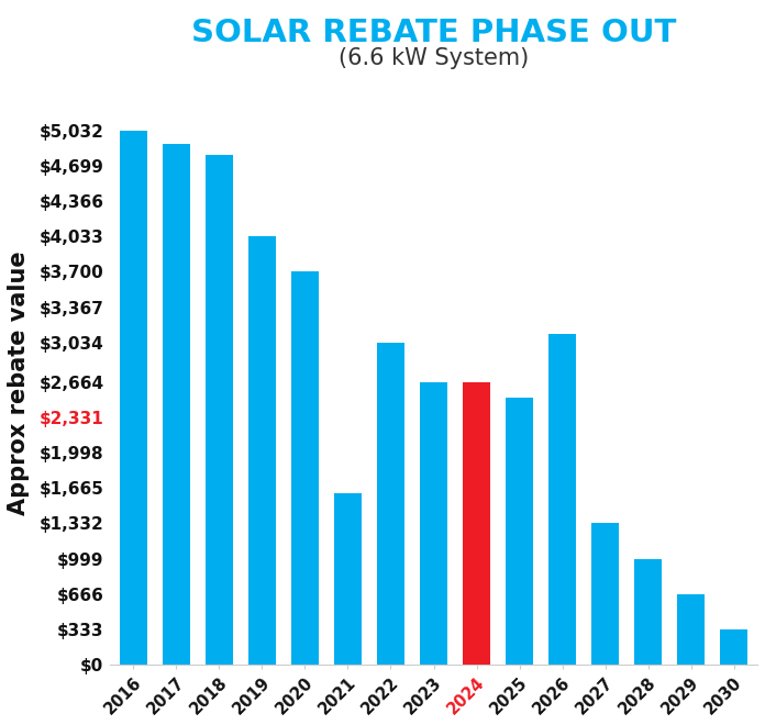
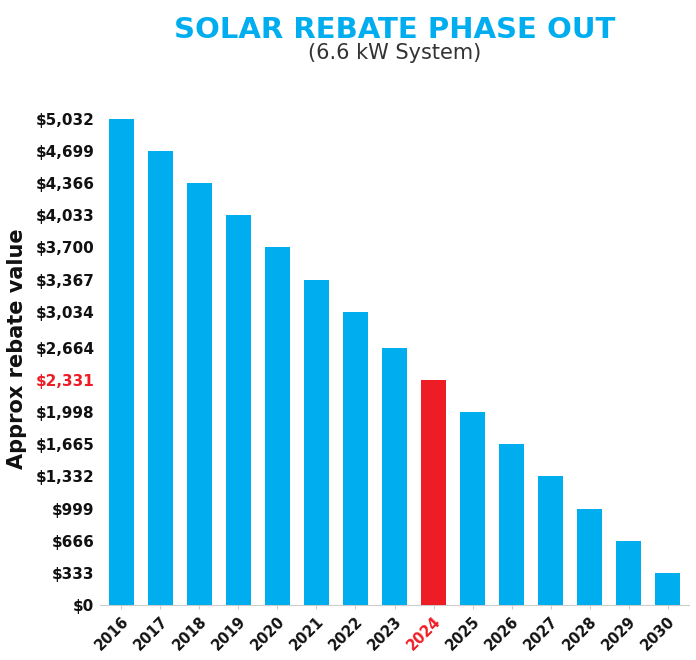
2017: $4,900 -> $4,700
2018: $4,800 -> $4,370
2021: $1,620 -> $3,370
2024: $2,660 -> $2,330
2025: $2,520 -> $2,000
2026: $3,120 -> $1,660
